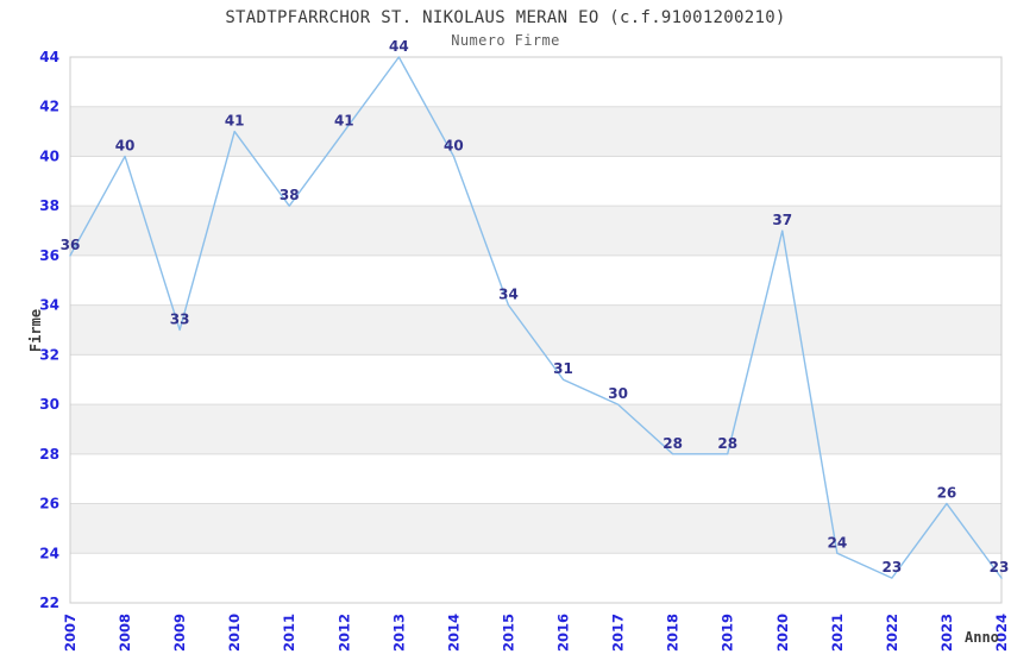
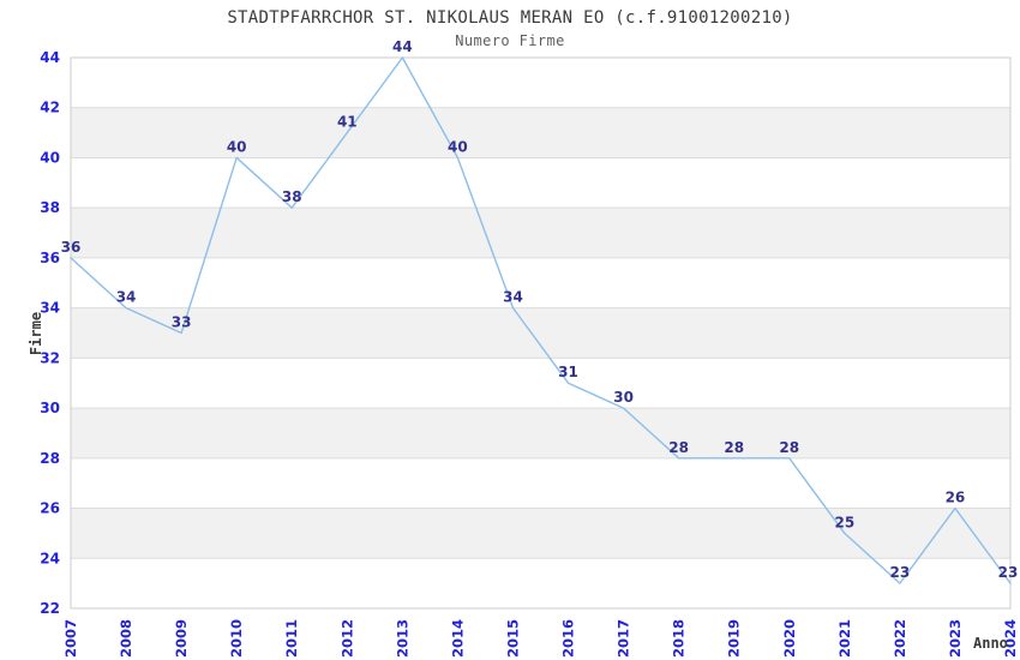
2008: 40 -> 34
2010: 41 -> 40
2020: 37 -> 28
2021: 24 -> 25
